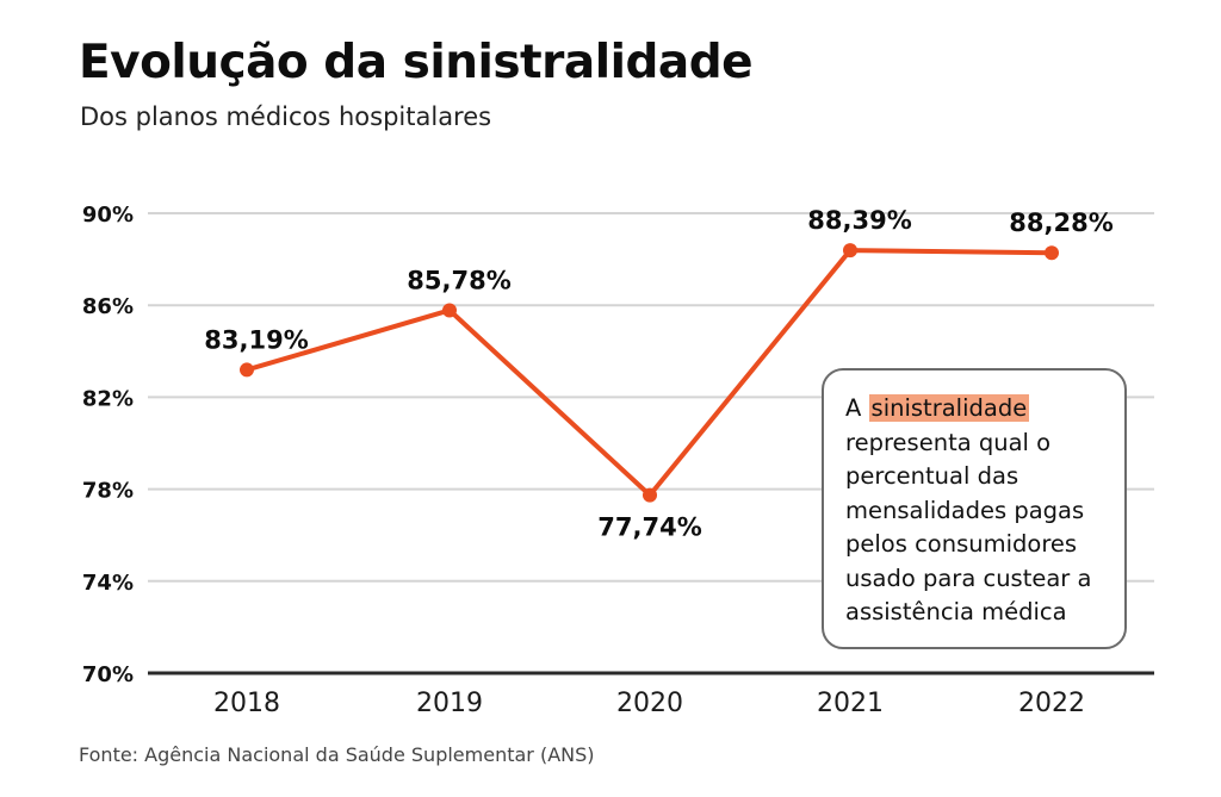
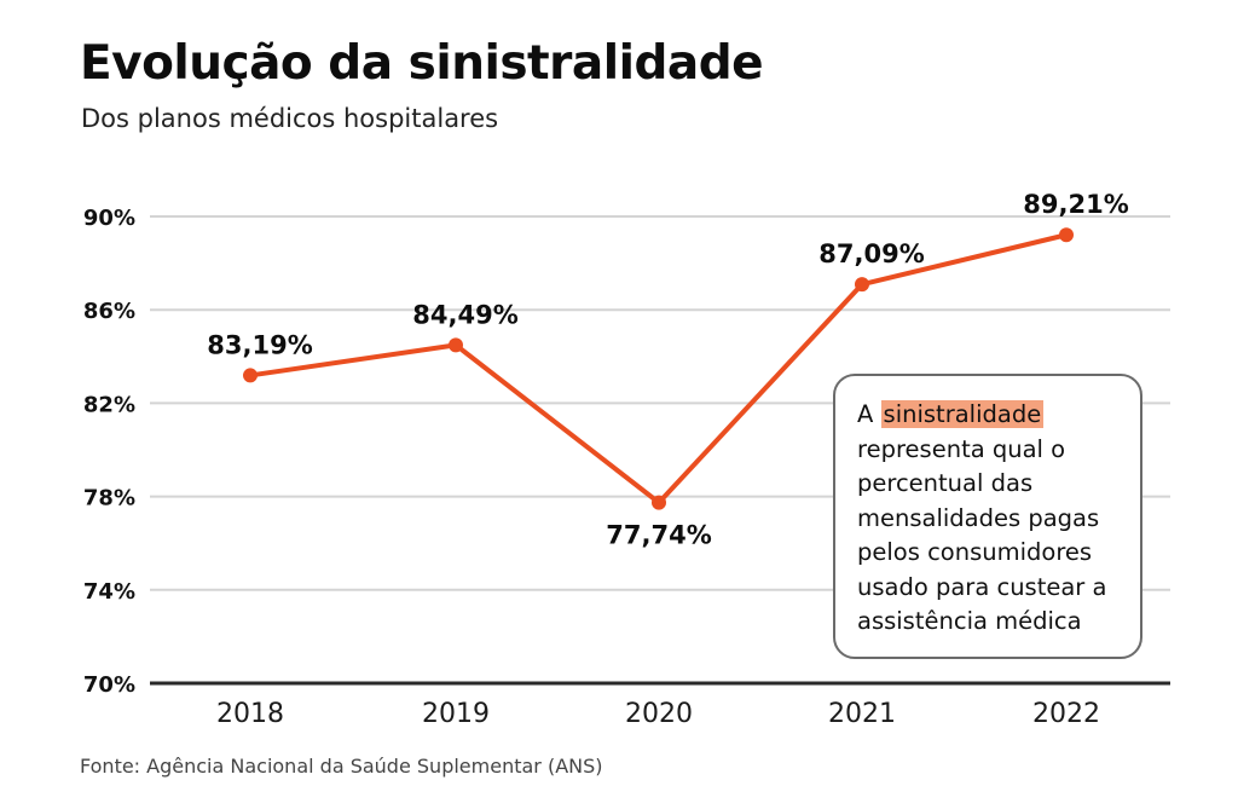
2019: 85,78% -> 84,49%
2021: 88,39% -> 87,09%
2022: 88,28% -> 89,21%
